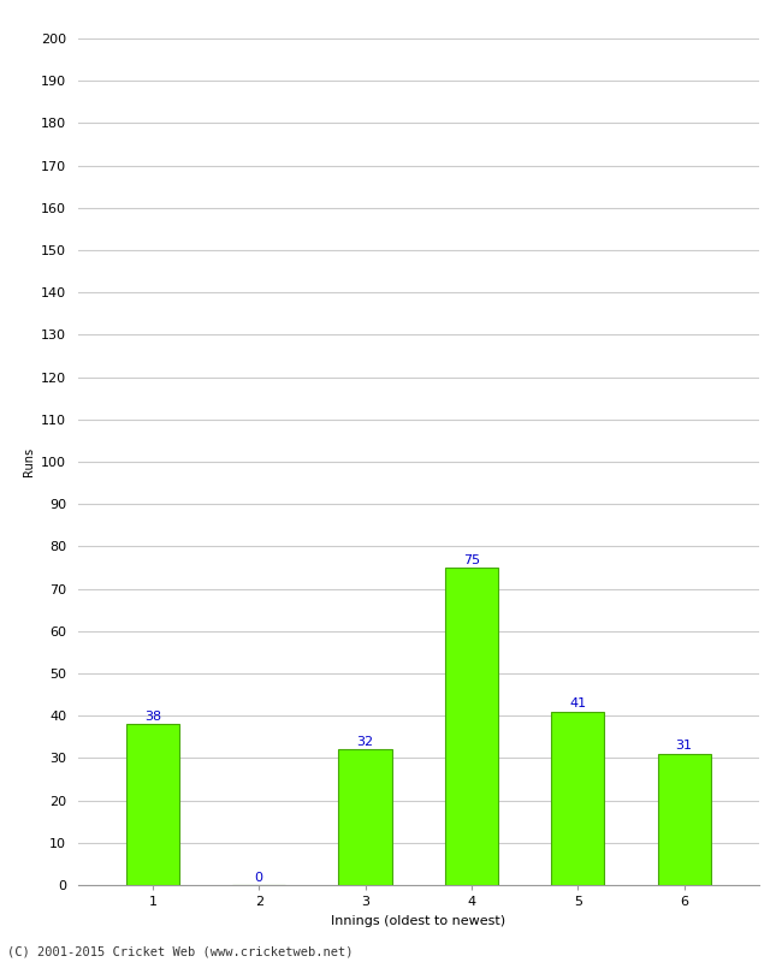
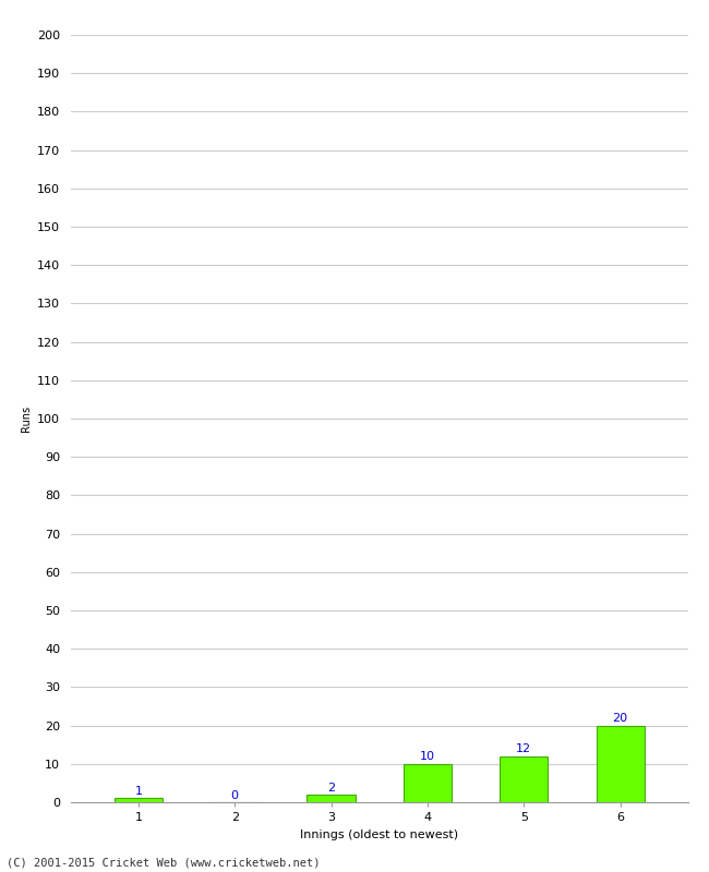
1: 38 -> 1
3: 32 -> 2
4: 75 -> 10
5: 41 -> 12
6: 31 -> 20
